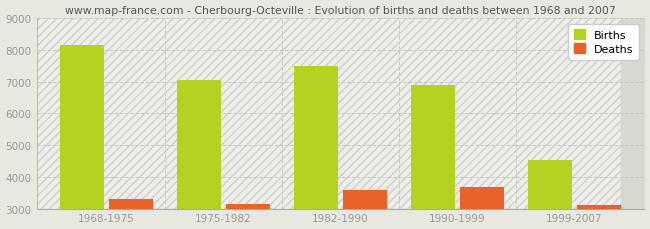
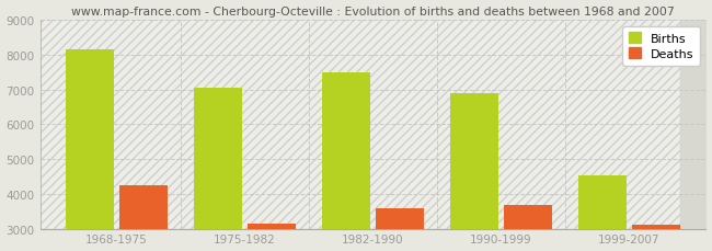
Deaths/1968-1975: 3300 -> 4250
